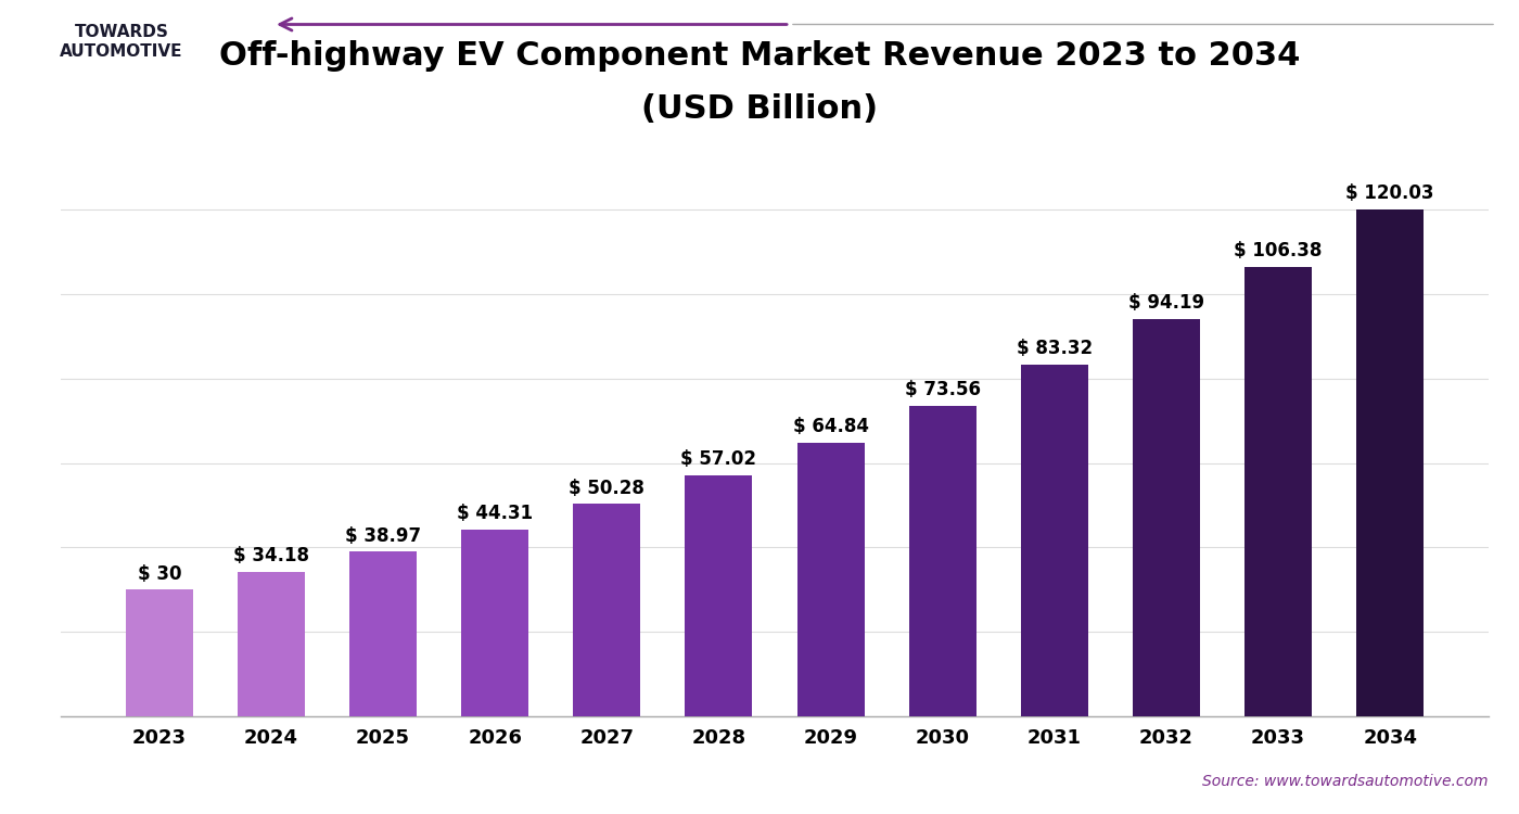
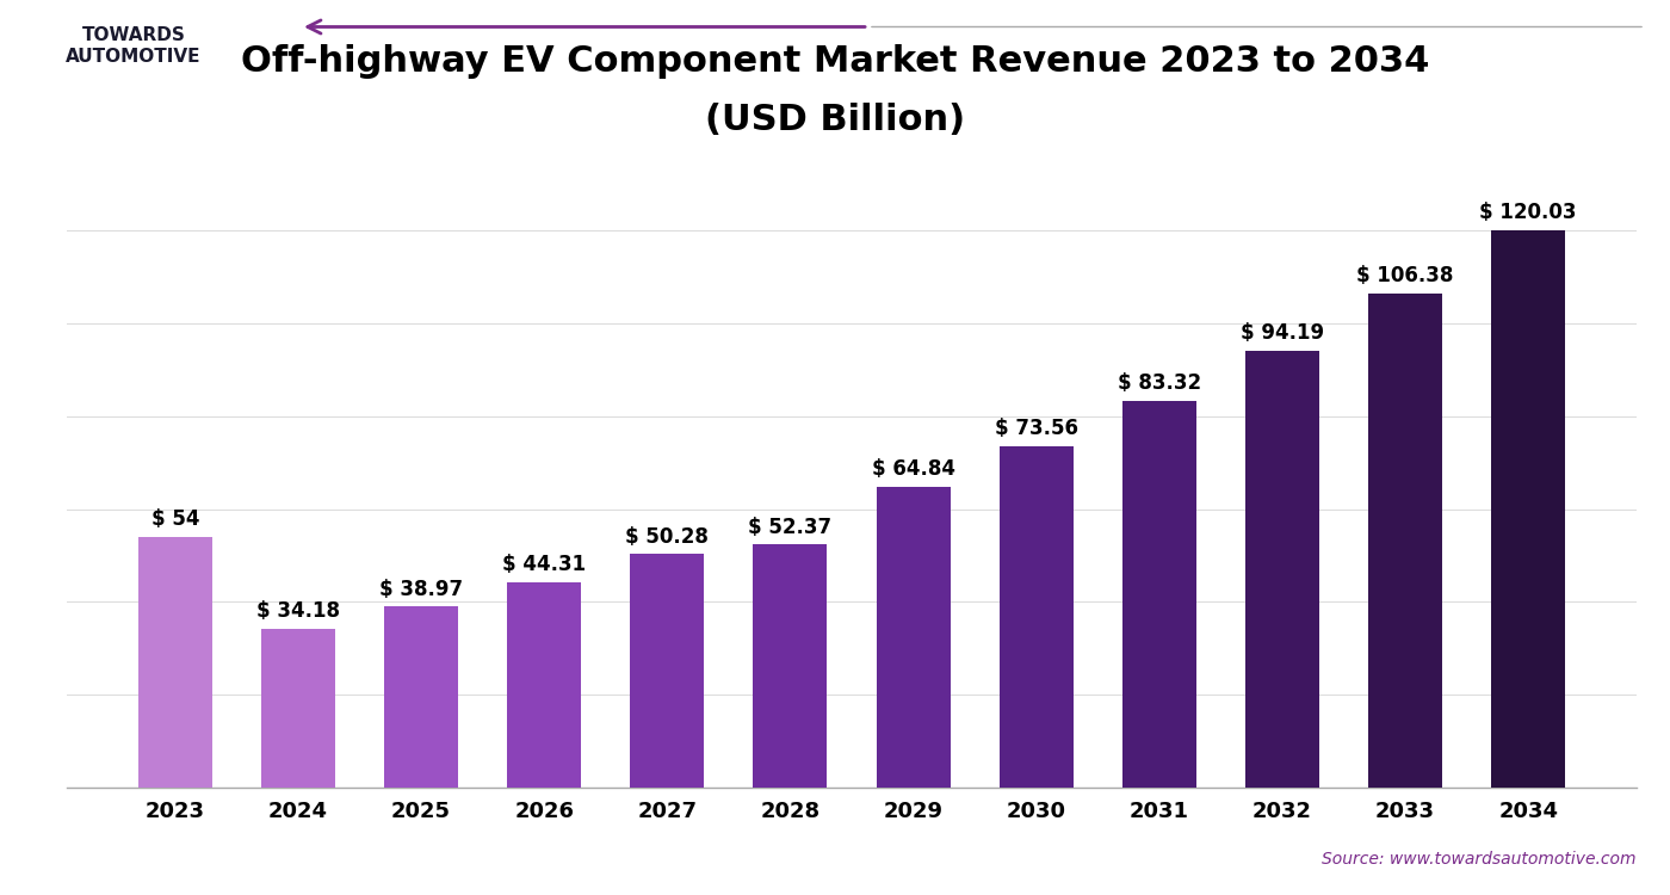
2023: 30 -> 54
2028: 57.02 -> 52.37
